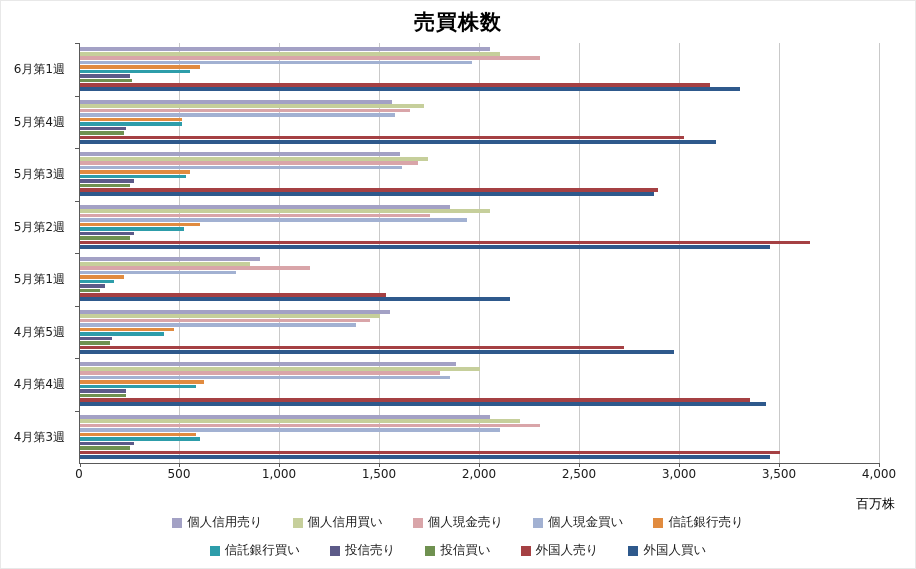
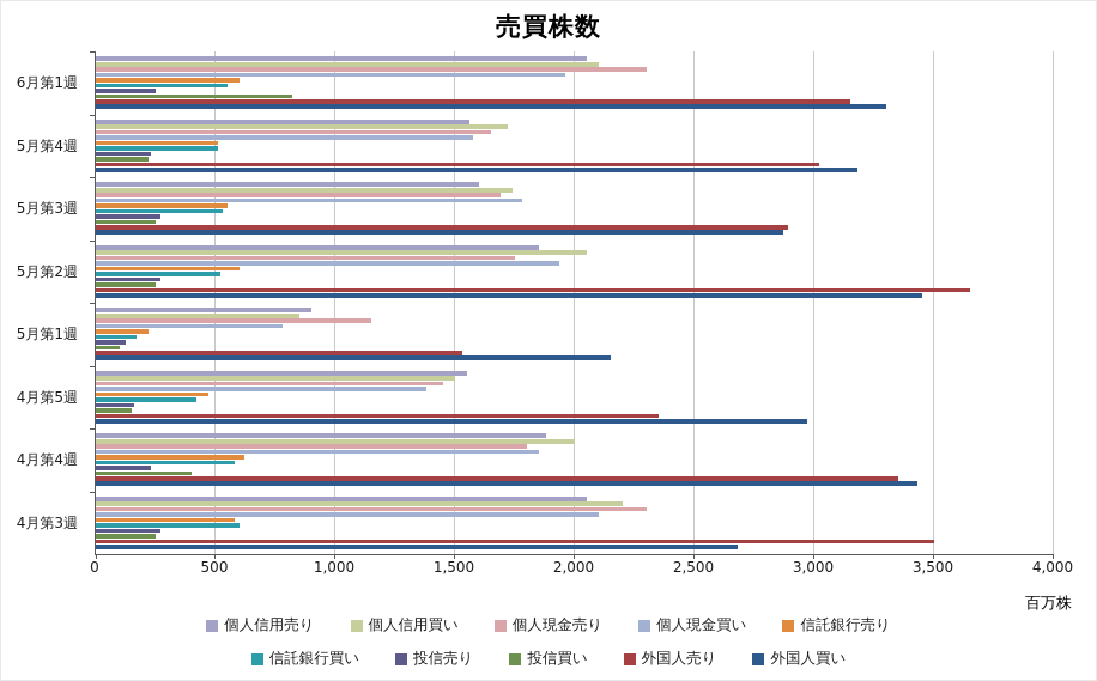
投信買い/6月第1週: 260 -> 820
個人現金買い/5月第3週: 1610 -> 1780
外国人売り/4月第5週: 2720 -> 2350
投信買い/4月第4週: 230 -> 400
外国人買い/4月第3週: 3450 -> 2680
